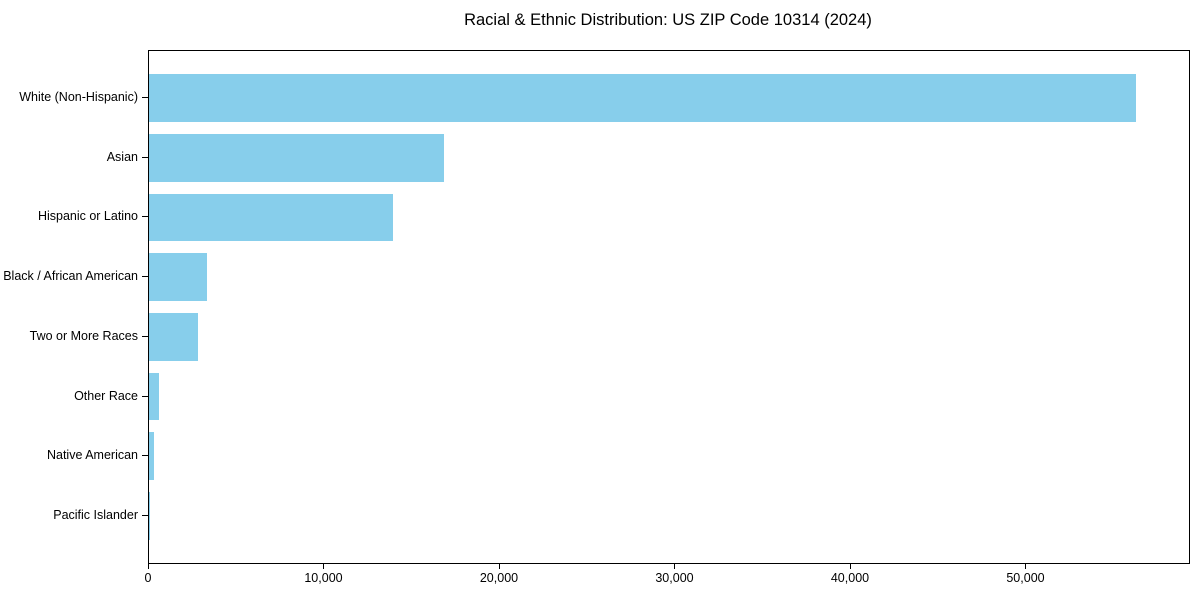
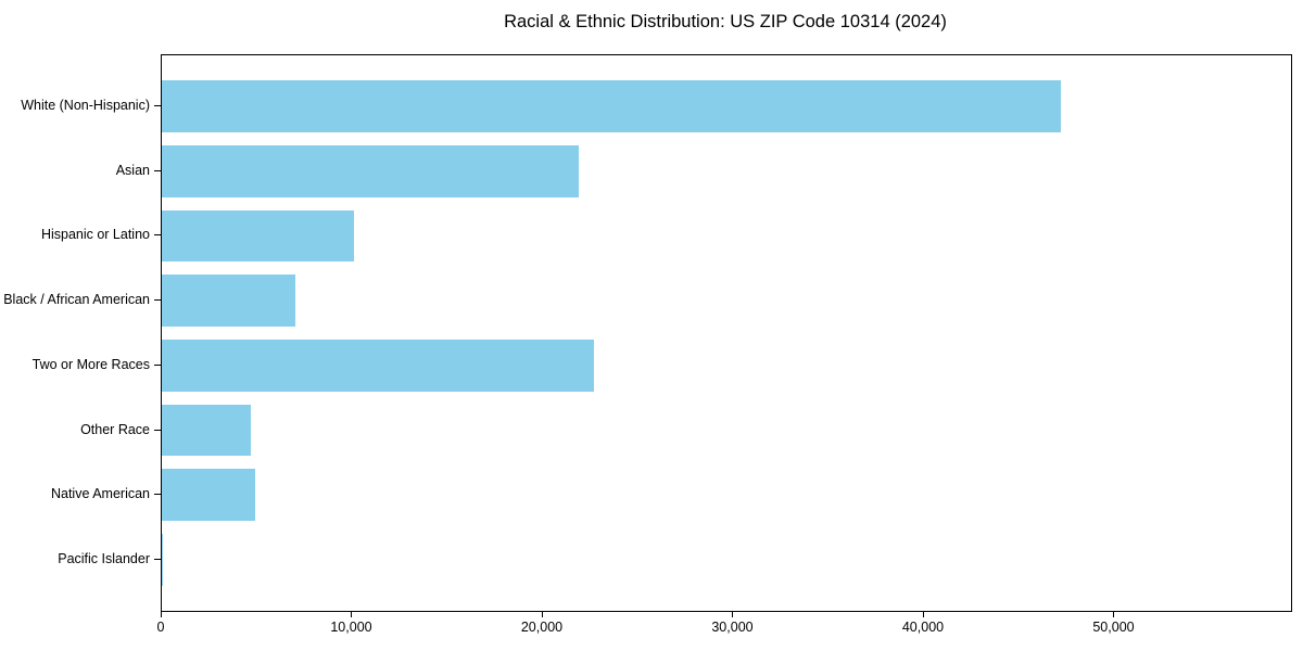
White (Non-Hispanic): 56200 -> 47200
Asian: 16800 -> 21900
Hispanic or Latino: 13900 -> 10100
Black / African American: 3300 -> 7000
Two or More Races: 2800 -> 22700
Other Race: 600 -> 4700
Native American: 300 -> 4900
